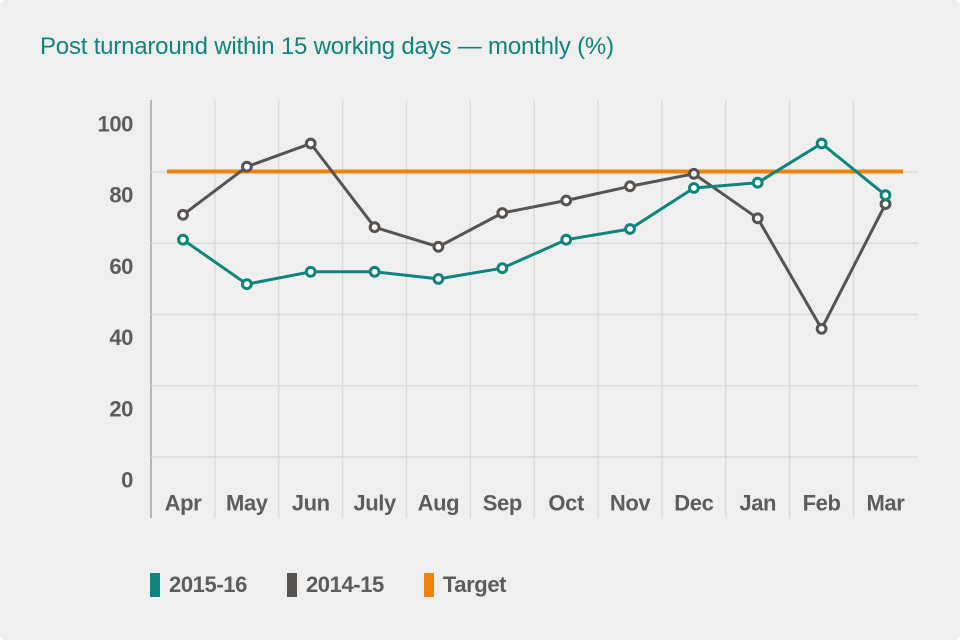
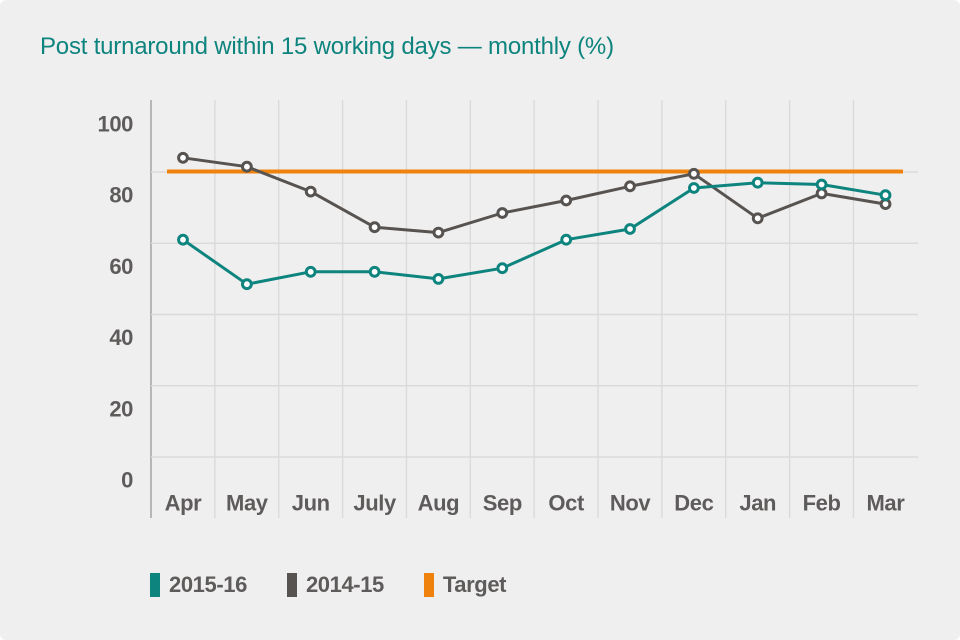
2014-15/Apr: 68 -> 84
2014-15/Jun: 88 -> 74
2014-15/Aug: 59 -> 63
2015-16/Feb: 88 -> 76
2014-15/Feb: 36 -> 74
